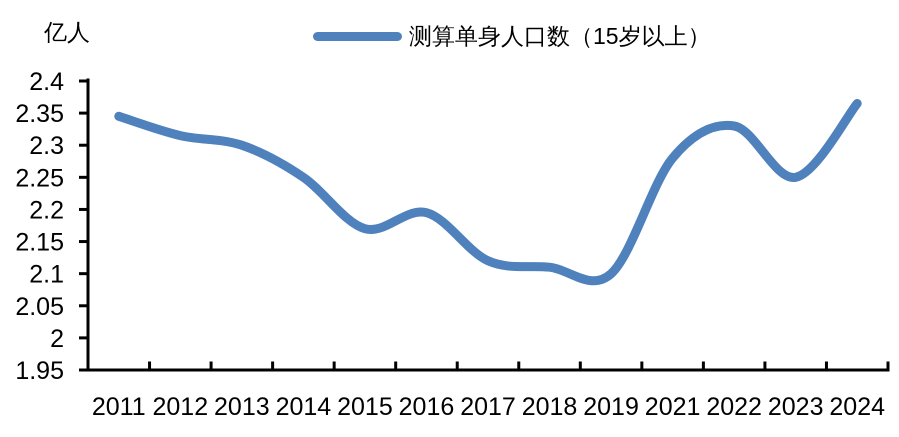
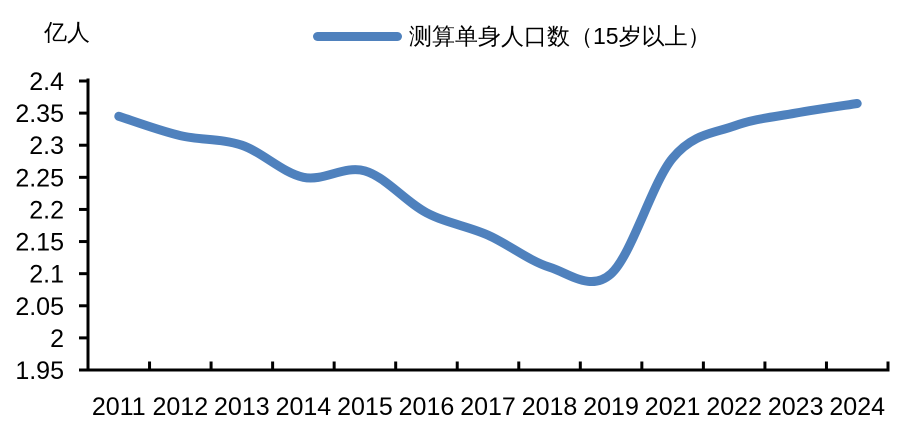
2015: 2.17 -> 2.26
2017: 2.12 -> 2.16
2023: 2.25 -> 2.35
